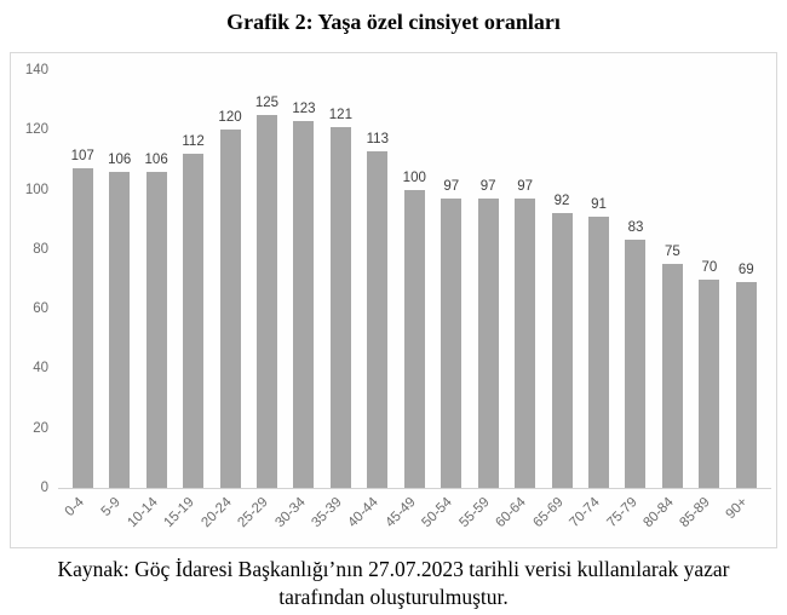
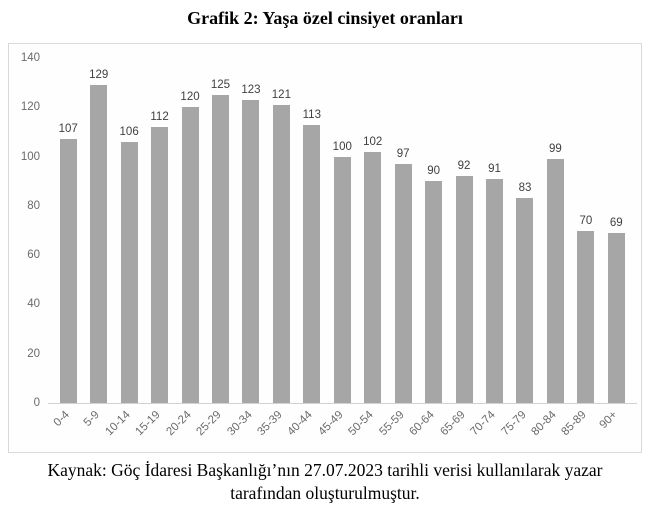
5-9: 106 -> 129
50-54: 97 -> 102
60-64: 97 -> 90
80-84: 75 -> 99
